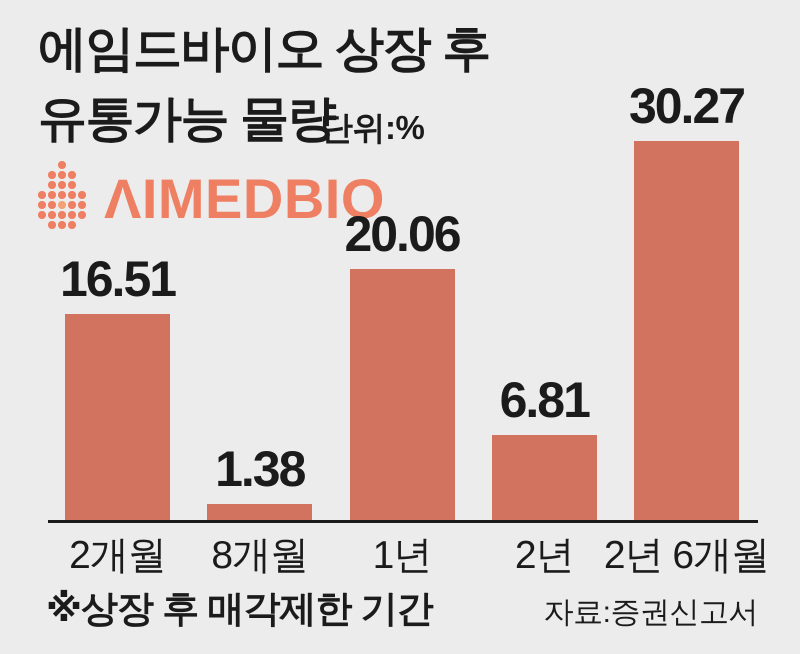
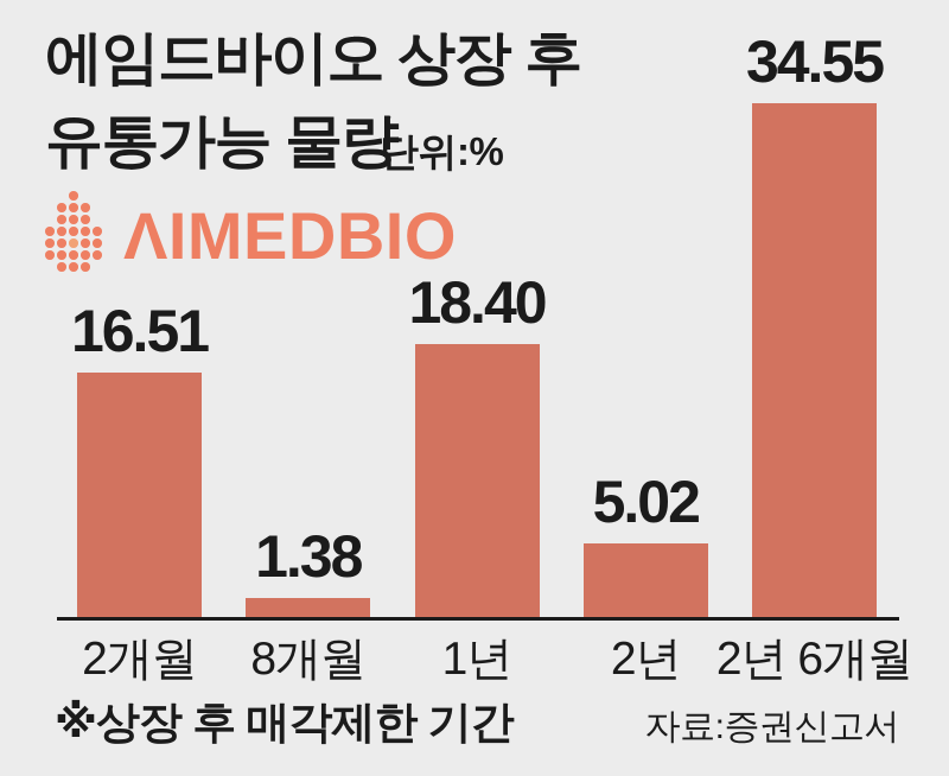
1년: 20.06 -> 18.40
2년: 6.81 -> 5.02
2년 6개월: 30.27 -> 34.55
